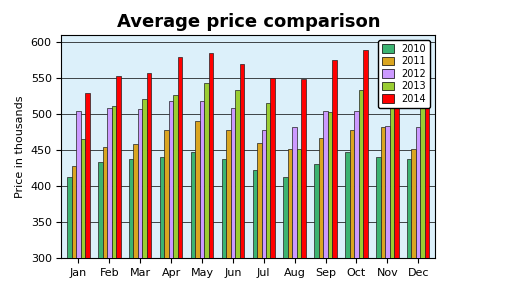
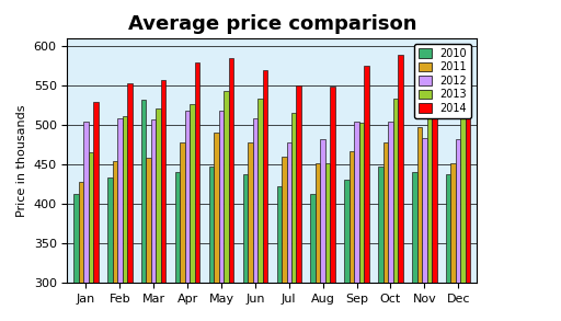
2010/Mar: 437 -> 532
2011/Nov: 482 -> 498
